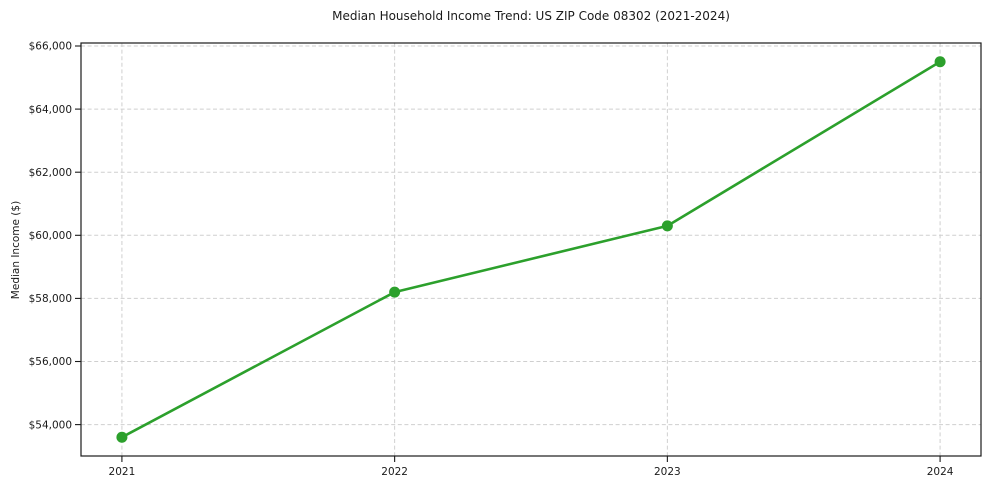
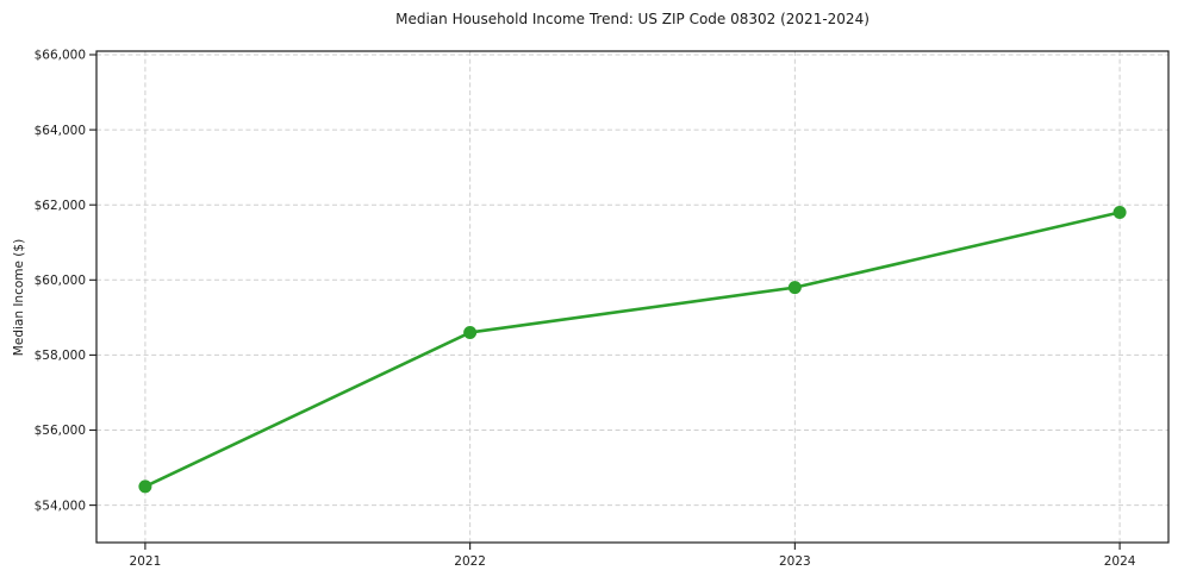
2021: $53600 -> $54500
2022: $58200 -> $58600
2023: $60300 -> $59800
2024: $65500 -> $61800
